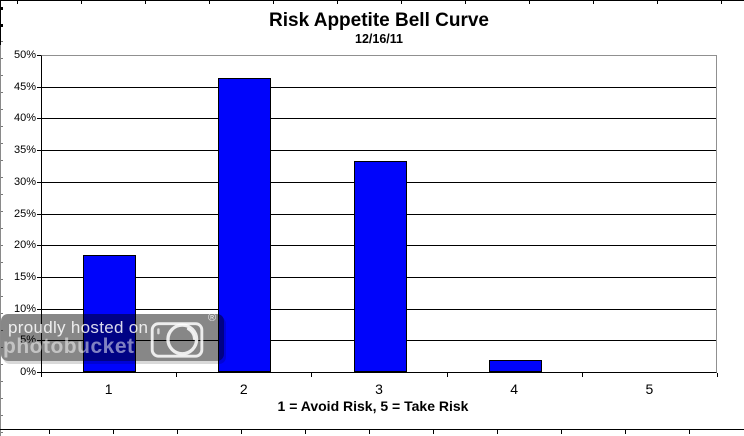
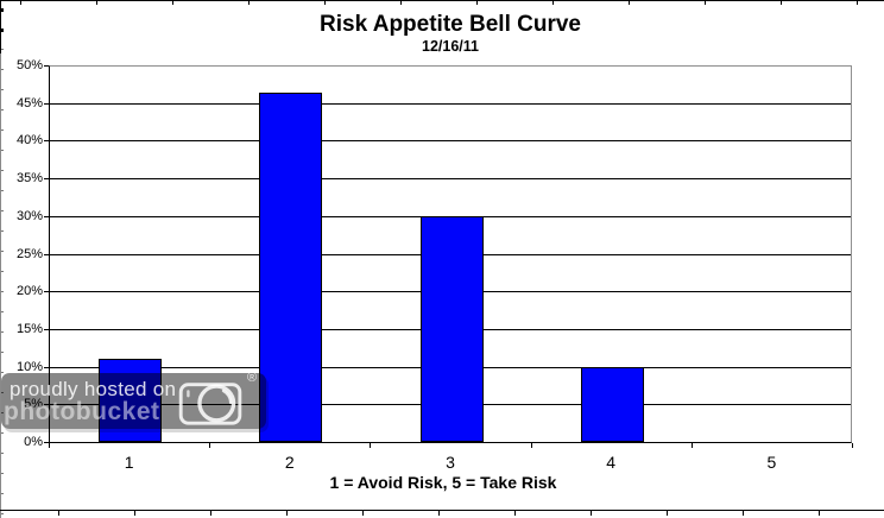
1: 18% -> 11%
3: 33% -> 30%
4: 2% -> 10%
